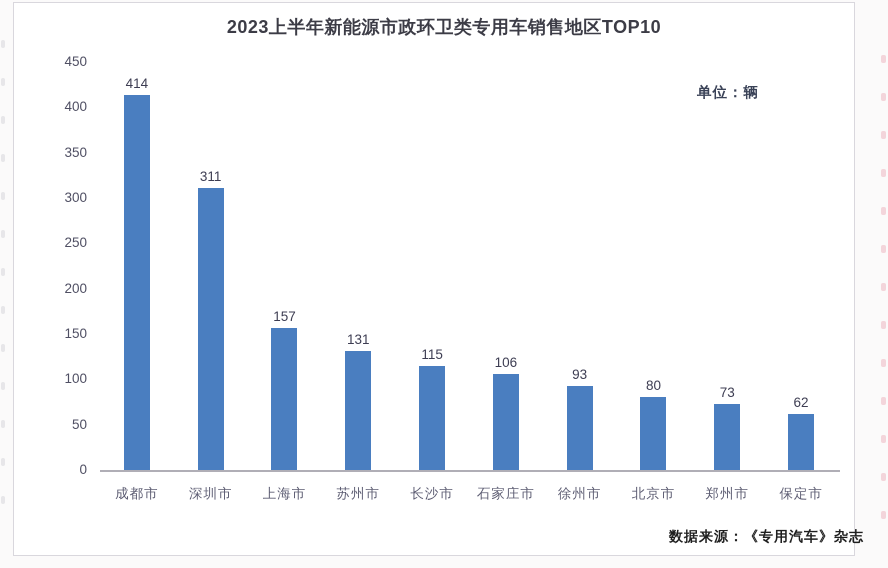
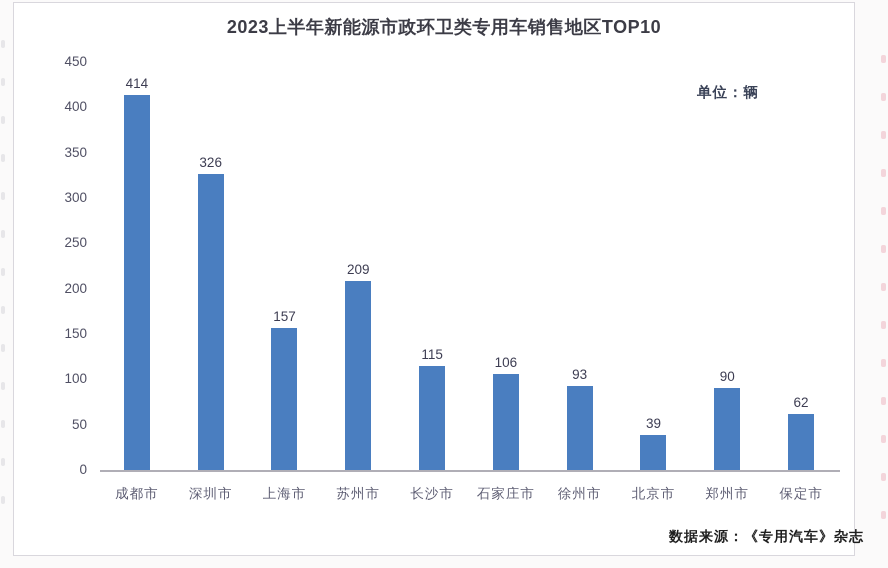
深圳市: 311 -> 326
苏州市: 131 -> 209
北京市: 80 -> 39
郑州市: 73 -> 90
